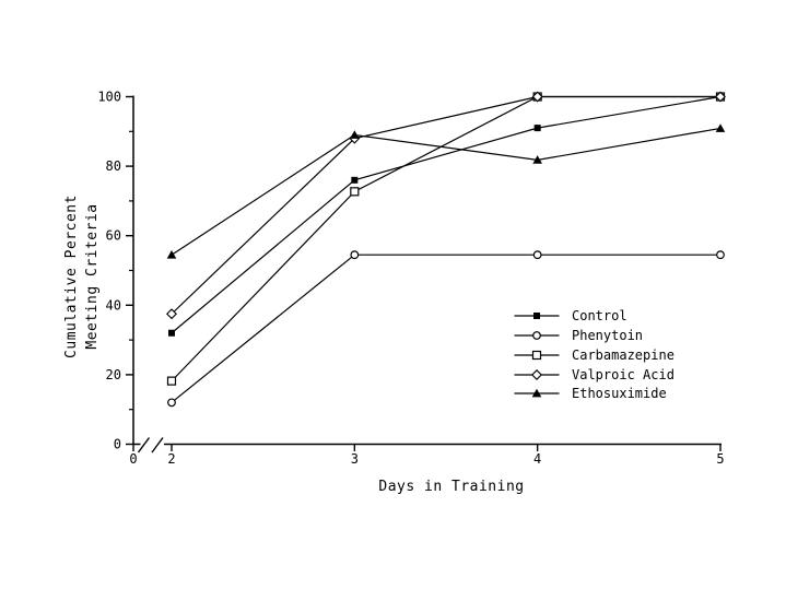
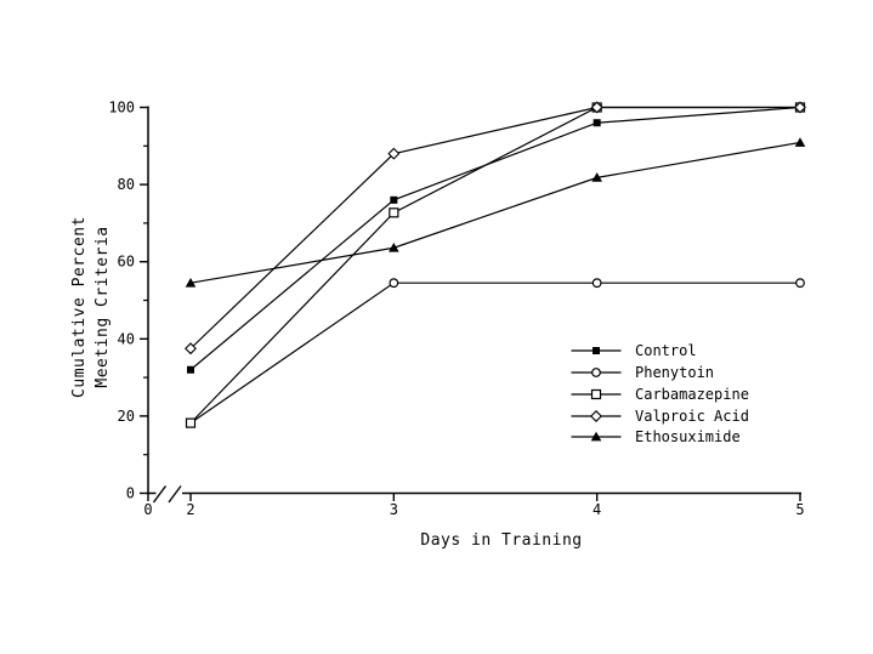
Phenytoin/2: 12 -> 18
Ethosuximide/3: 89 -> 64
Control/4: 91 -> 96
